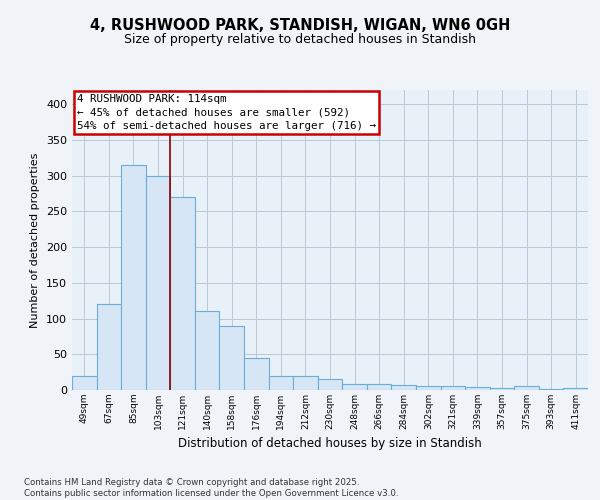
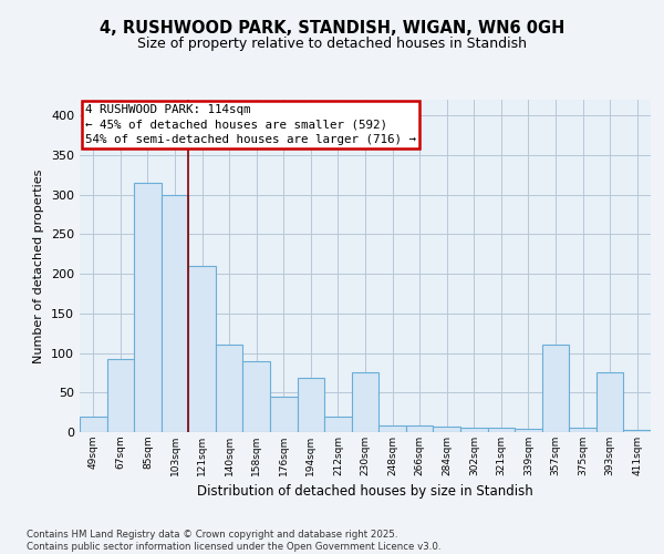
67sqm: 120 -> 92
121sqm: 270 -> 210
194sqm: 20 -> 68
230sqm: 15 -> 76
357sqm: 3 -> 110
393sqm: 2 -> 76
